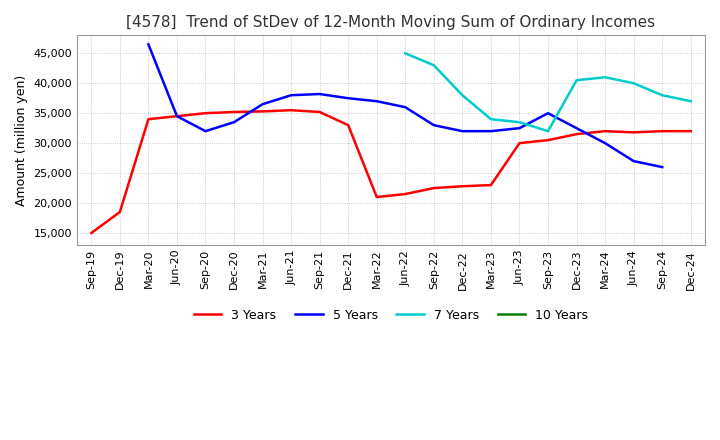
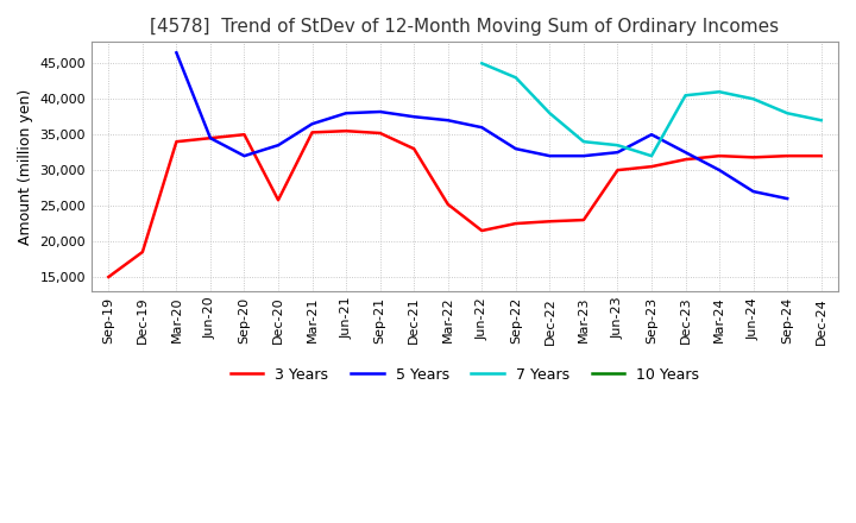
3 Years/Dec-20: 35,200 -> 25,800
3 Years/Mar-22: 21,000 -> 25,200
